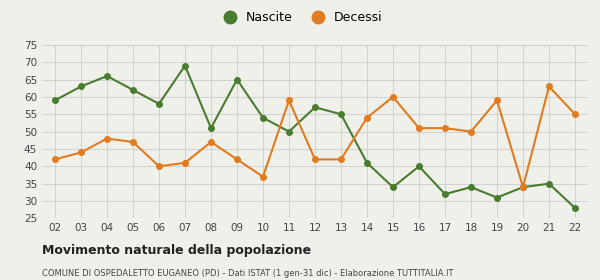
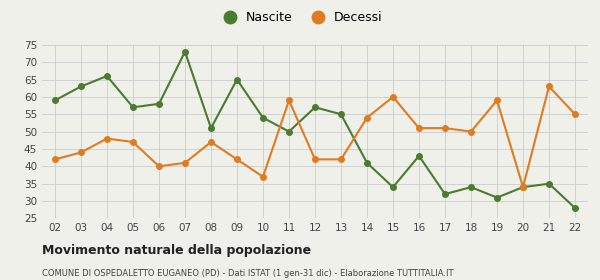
Nascite/05: 62 -> 57
Nascite/07: 69 -> 73
Nascite/16: 40 -> 43
